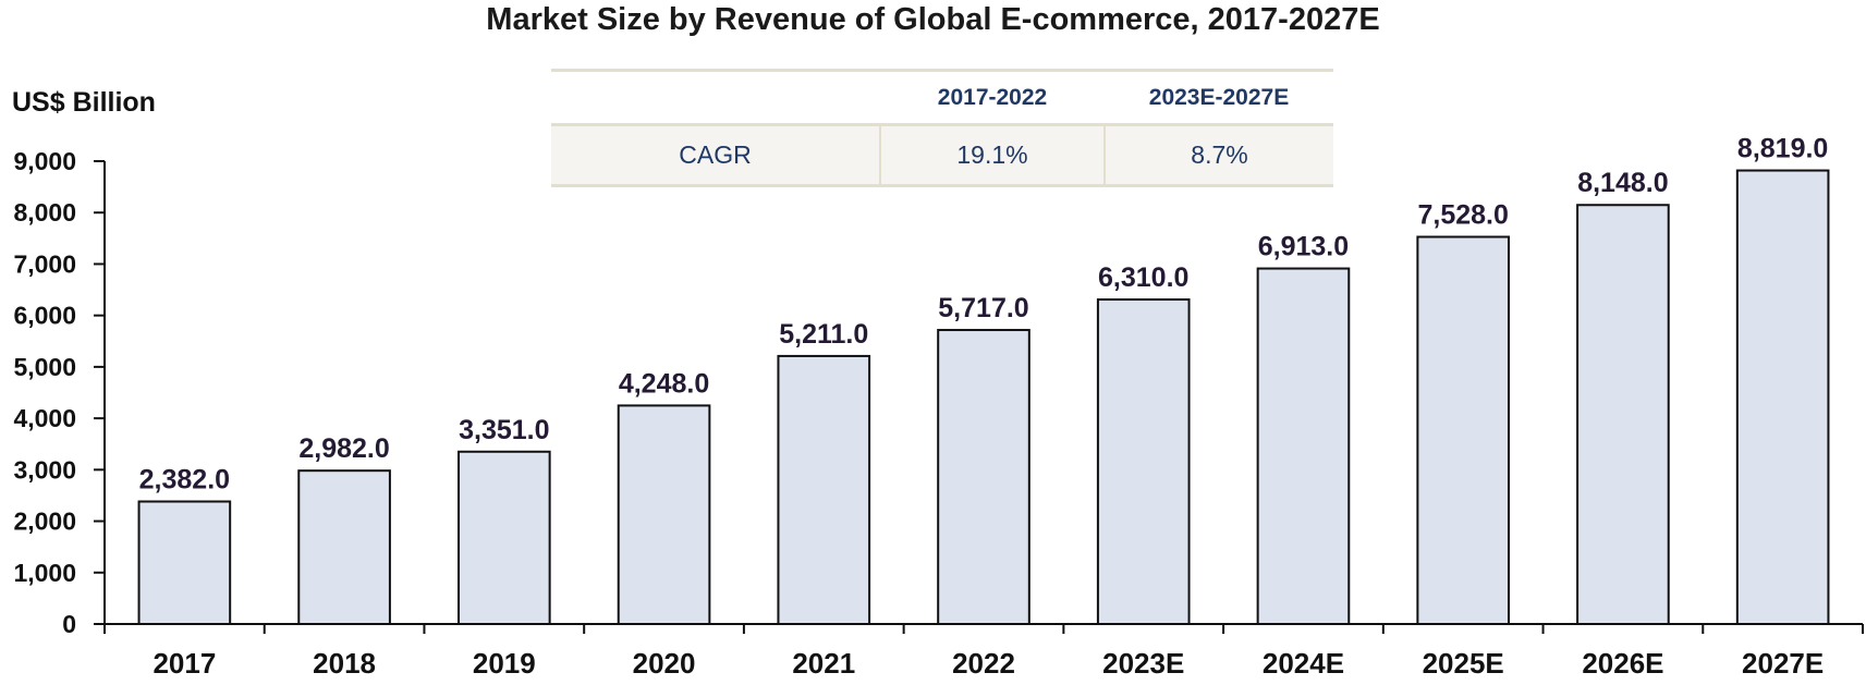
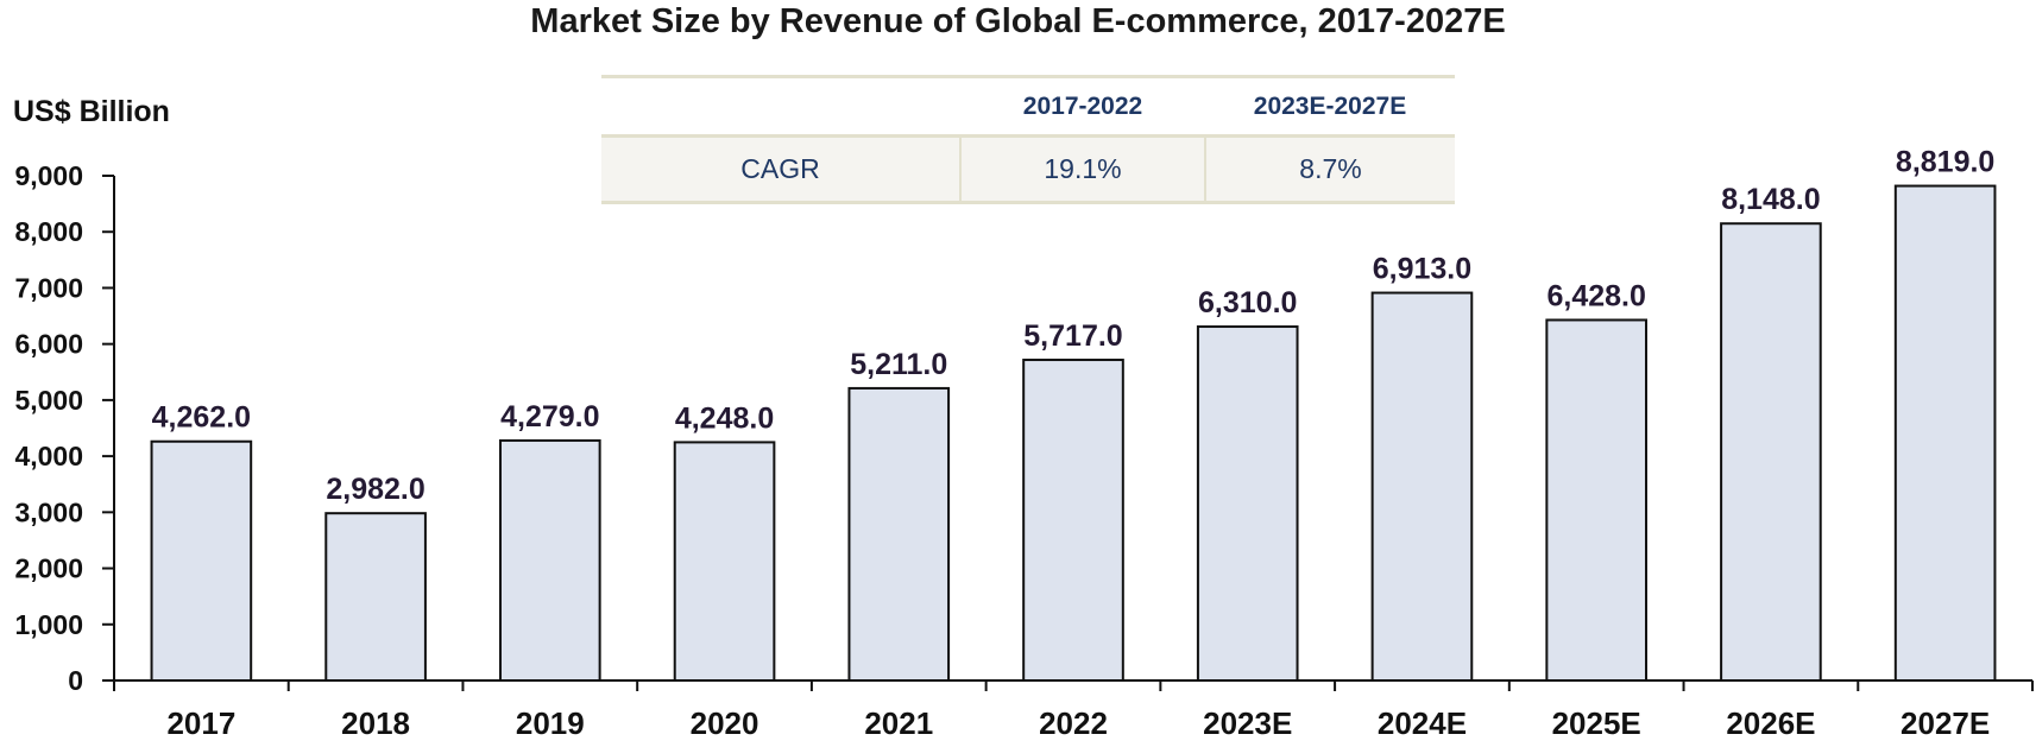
2017: 2,382.0 -> 4,262.0
2019: 3,351.0 -> 4,279.0
2025E: 7,528.0 -> 6,428.0
